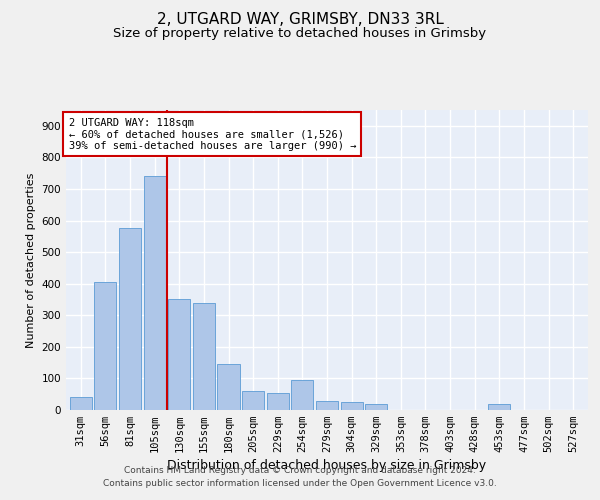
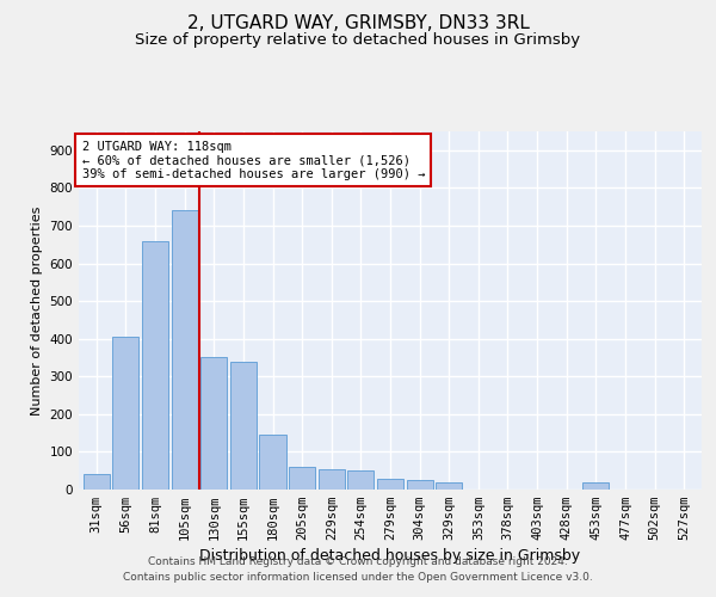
81sqm: 575 -> 660
254sqm: 95 -> 50
